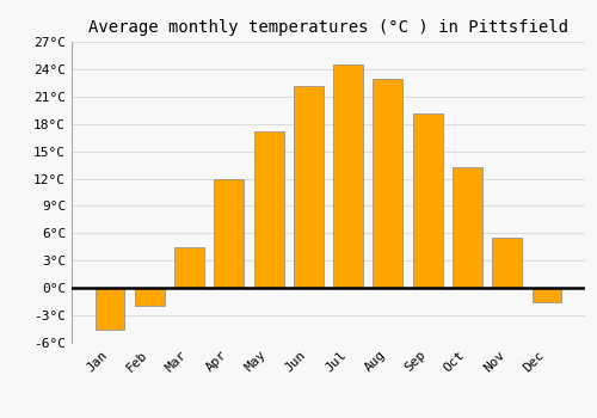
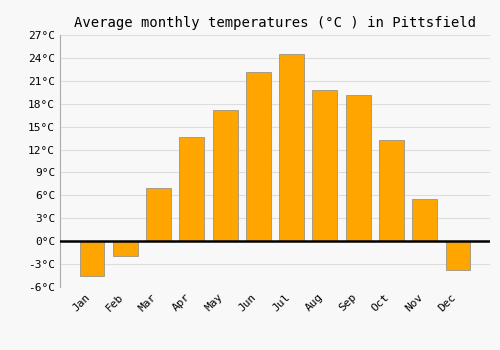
Mar: 4.5°C -> 7.0°C
Apr: 12.0°C -> 13.6°C
Aug: 23.0°C -> 19.8°C
Dec: -1.5°C -> -3.8°C
